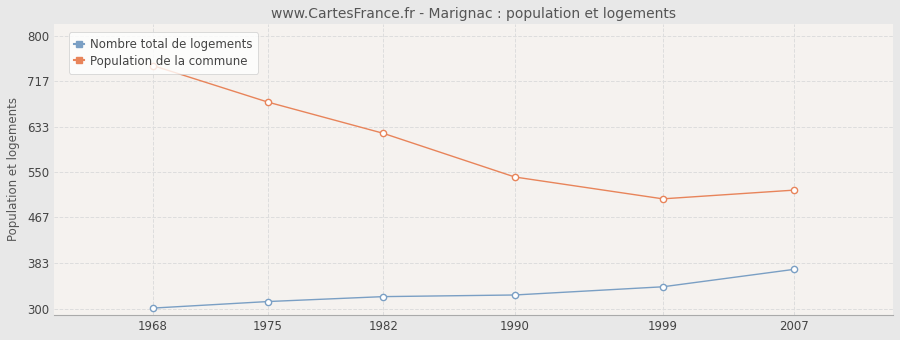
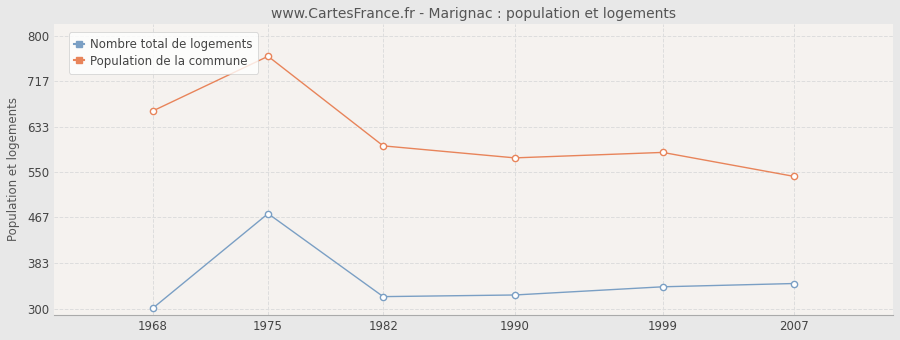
Population de la commune/1968: 745 -> 662
Nombre total de logements/1975: 313 -> 474
Population de la commune/1975: 678 -> 762
Population de la commune/1982: 621 -> 598
Population de la commune/1990: 541 -> 576
Population de la commune/1999: 501 -> 586
Nombre total de logements/2007: 372 -> 346
Population de la commune/2007: 517 -> 542
